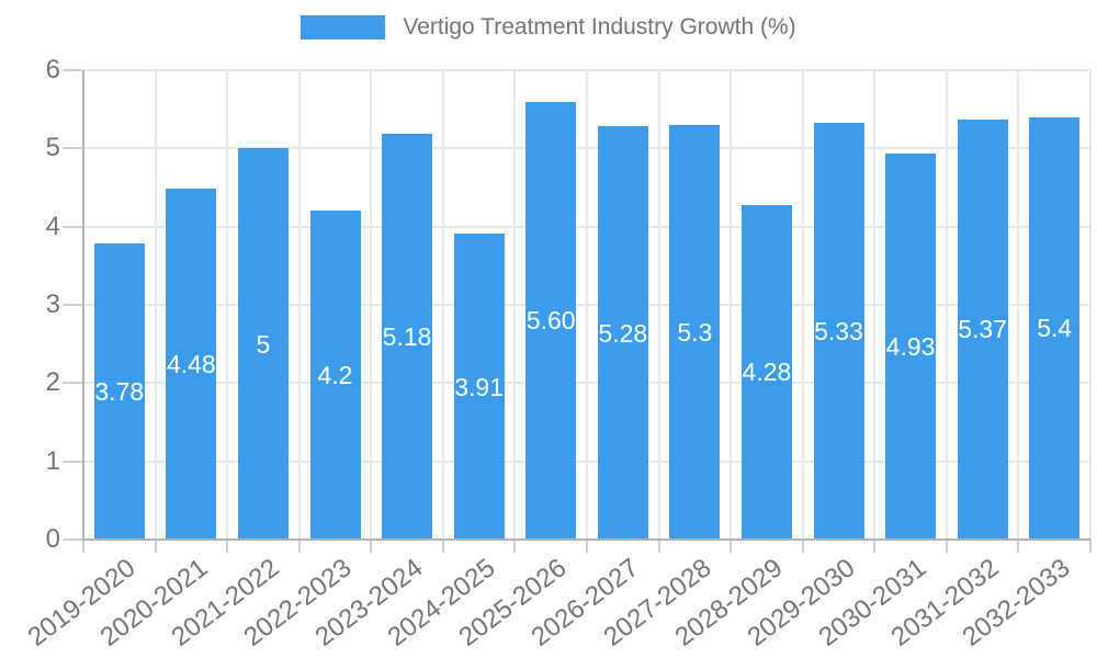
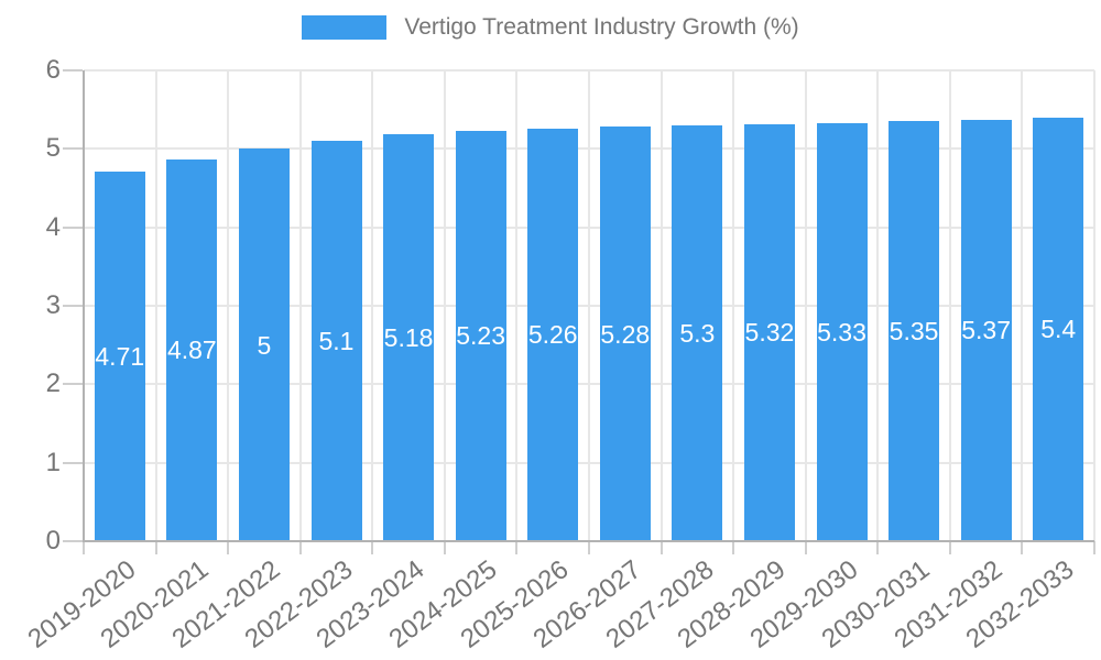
2019-2020: 3.78 -> 4.71
2020-2021: 4.48 -> 4.87
2022-2023: 4.2 -> 5.1
2024-2025: 3.91 -> 5.23
2025-2026: 5.60 -> 5.26
2028-2029: 4.28 -> 5.32
2030-2031: 4.93 -> 5.35
